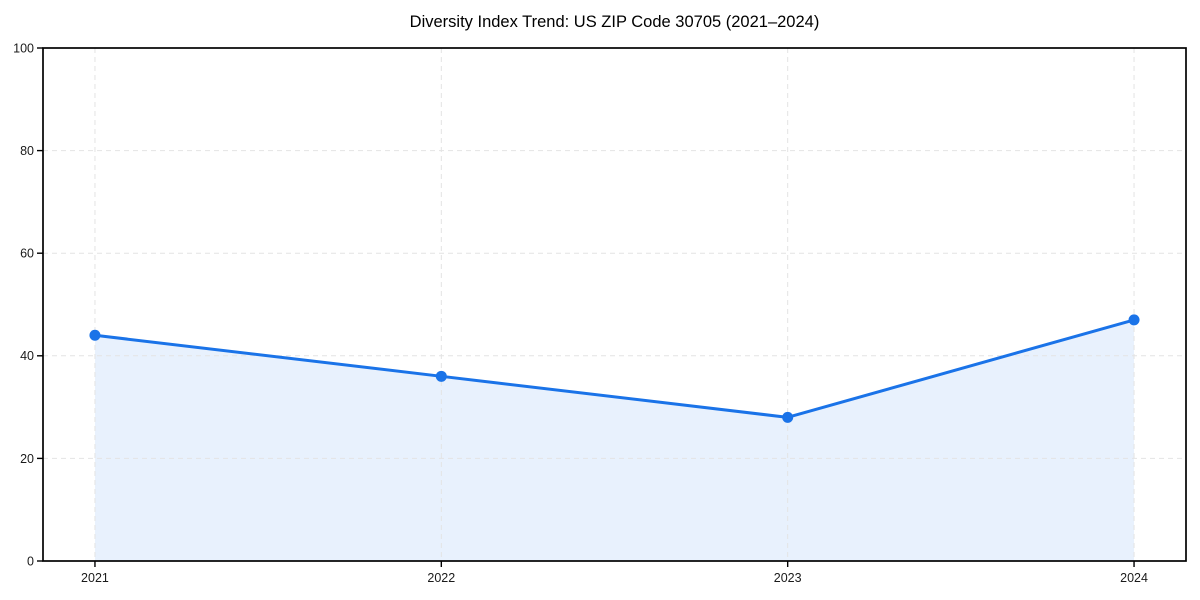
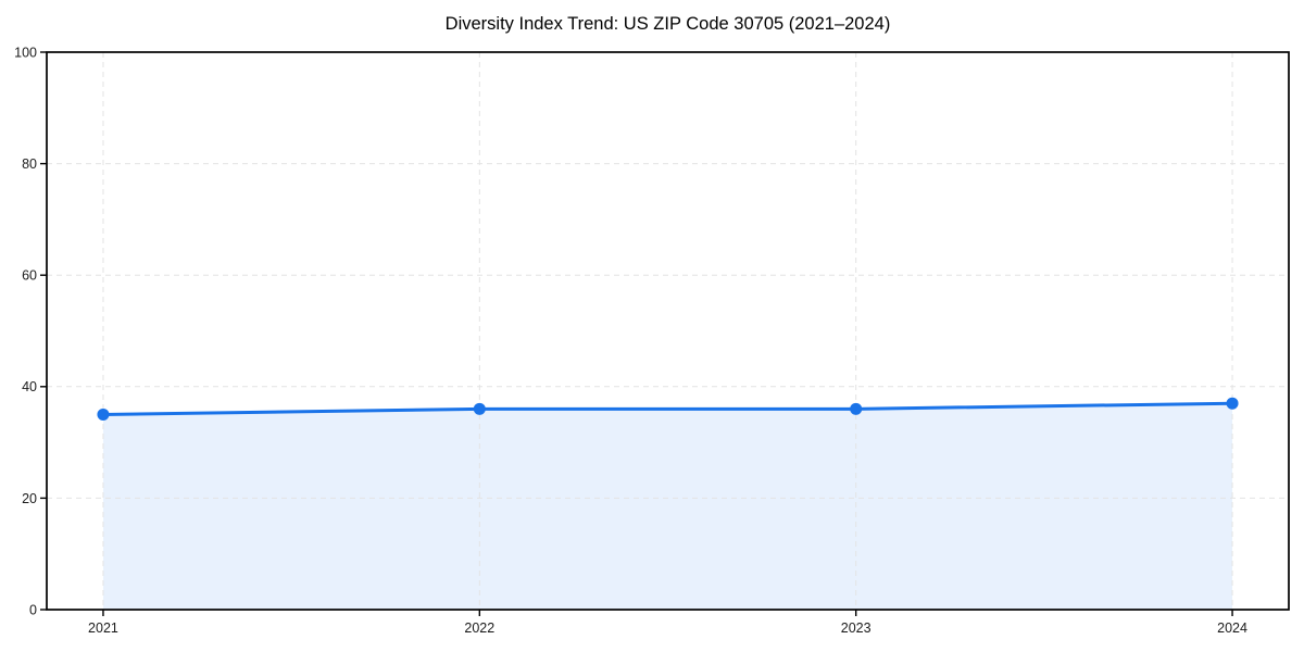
2021: 44 -> 35
2023: 28 -> 36
2024: 47 -> 37
